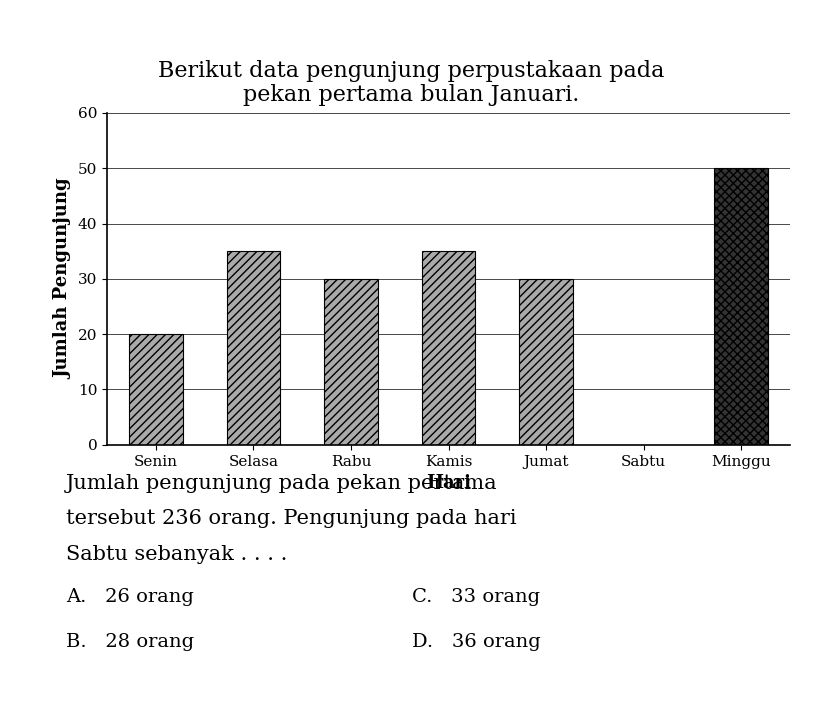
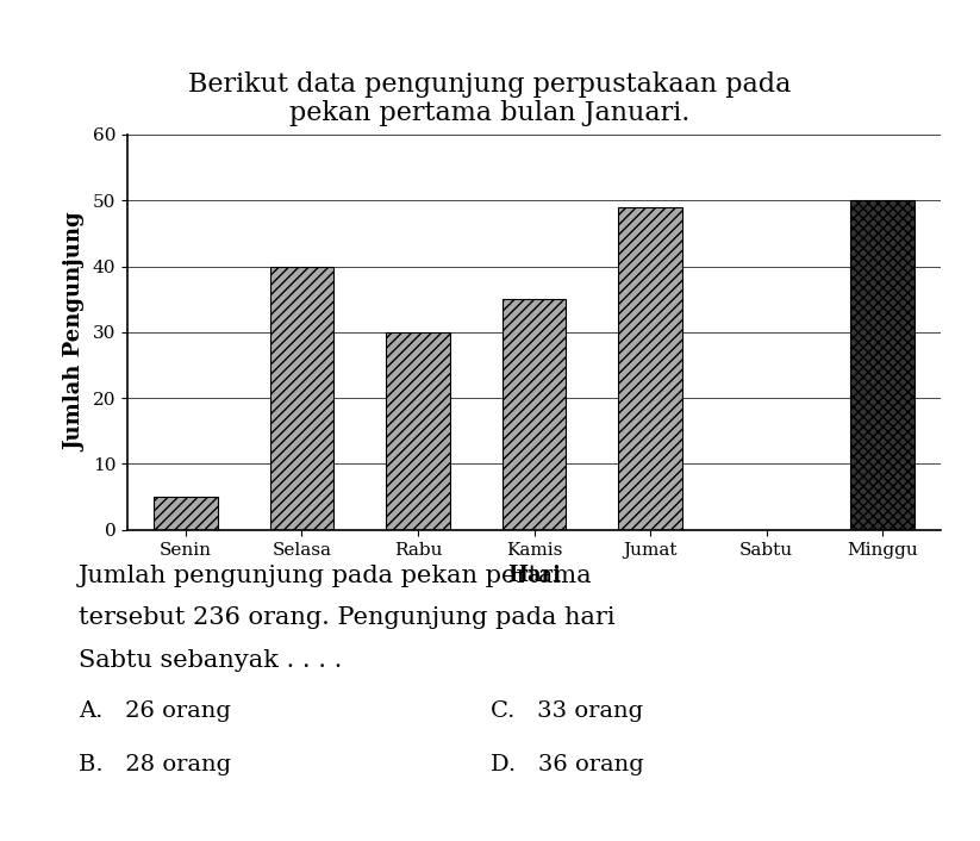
Senin: 20 -> 5
Selasa: 35 -> 40
Jumat: 30 -> 49
